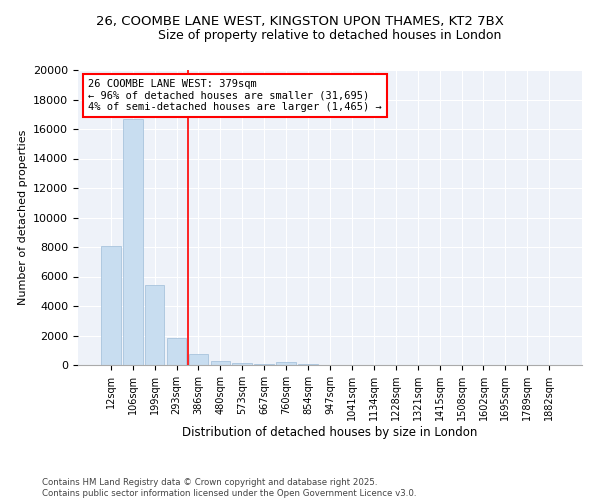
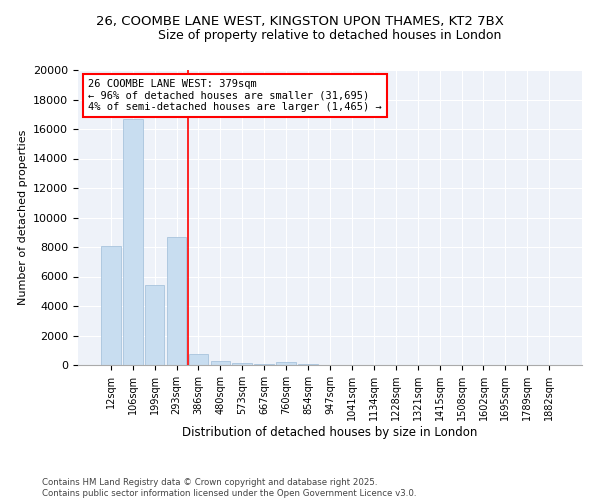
293sqm: 1800 -> 8700
